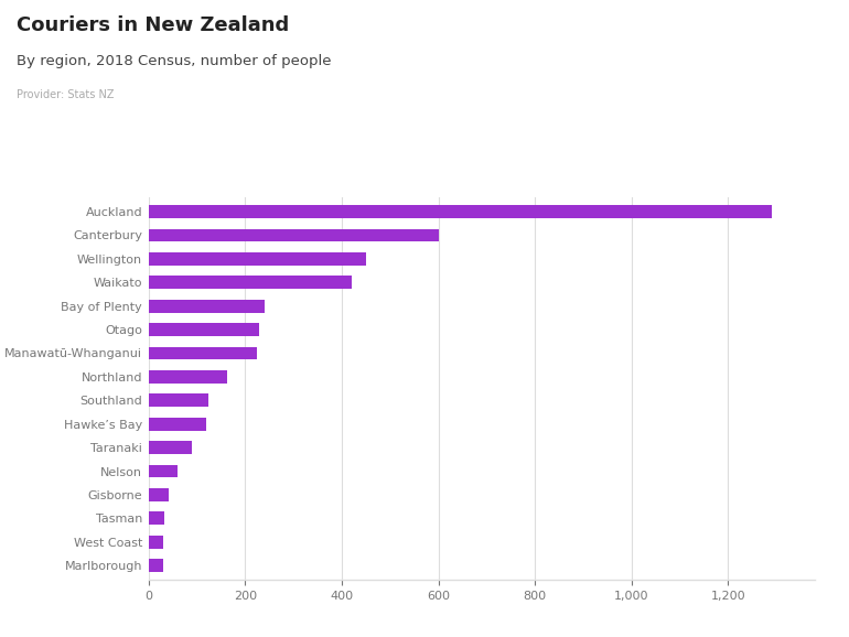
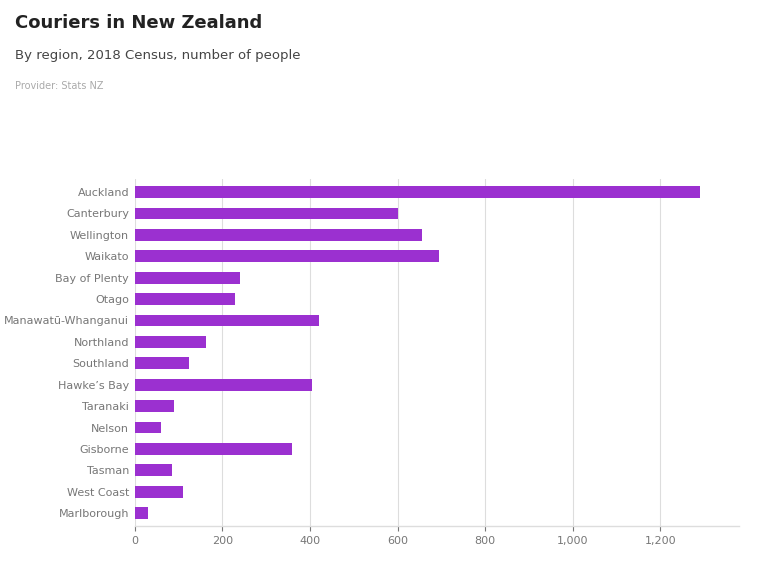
Wellington: 450 -> 655
Waikato: 420 -> 695
Manawatū-Whanganui: 225 -> 420
Hawke’s Bay: 120 -> 405
Gisborne: 42 -> 360
Tasman: 33 -> 85
West Coast: 30 -> 110
